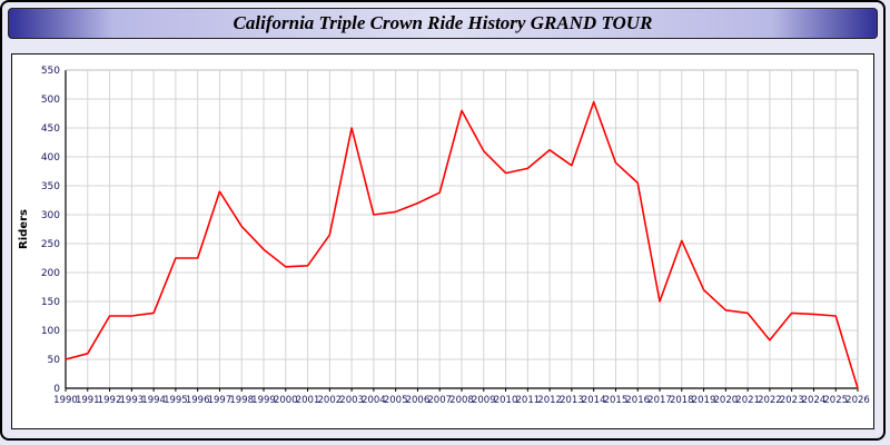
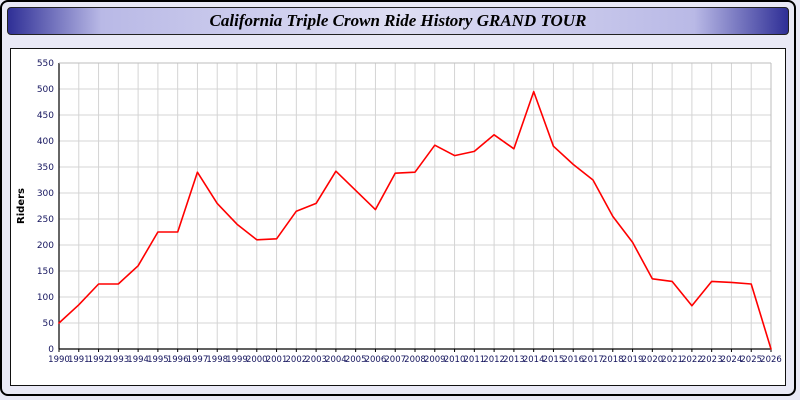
1991: 60 -> 80
1994: 130 -> 160
2003: 450 -> 280
2004: 300 -> 340
2006: 320 -> 270
2008: 480 -> 340
2009: 410 -> 390
2017: 150 -> 320
2019: 170 -> 200
